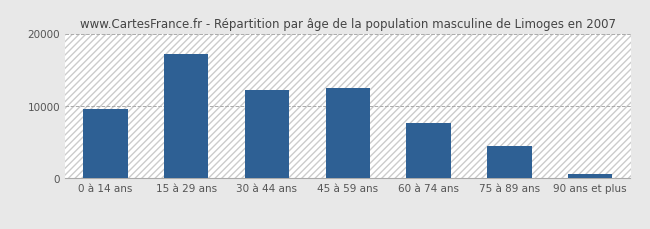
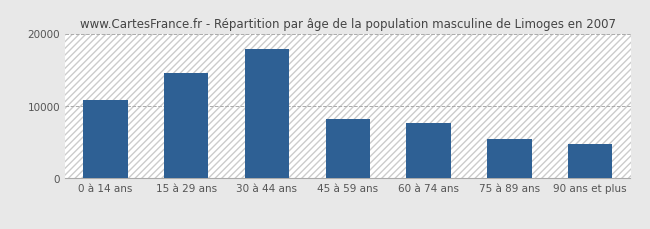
0 à 14 ans: 9600 -> 10800
15 à 29 ans: 17200 -> 14600
30 à 44 ans: 12200 -> 17800
45 à 59 ans: 12500 -> 8200
75 à 89 ans: 4500 -> 5400
90 ans et plus: 600 -> 4800
